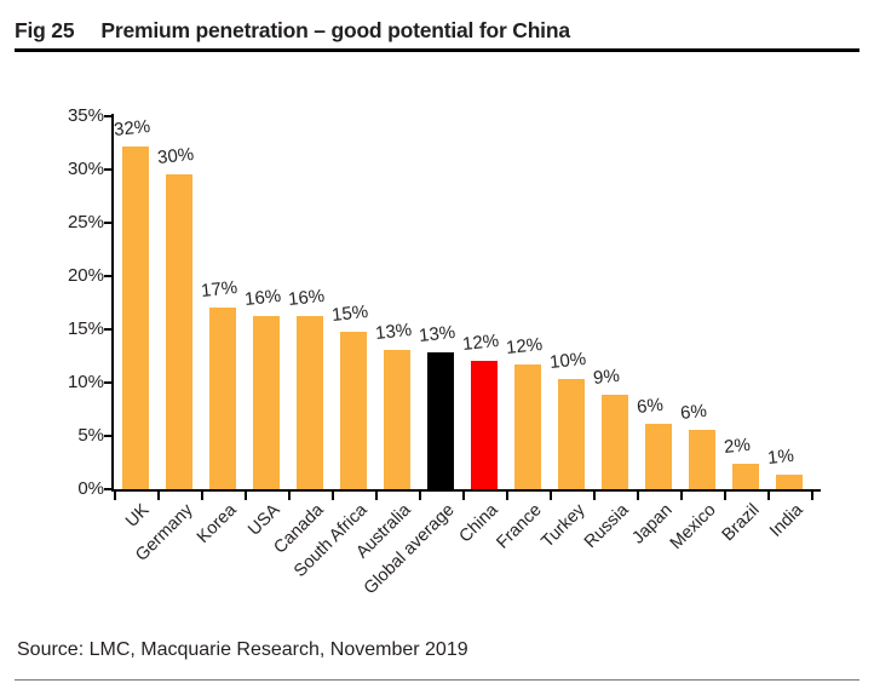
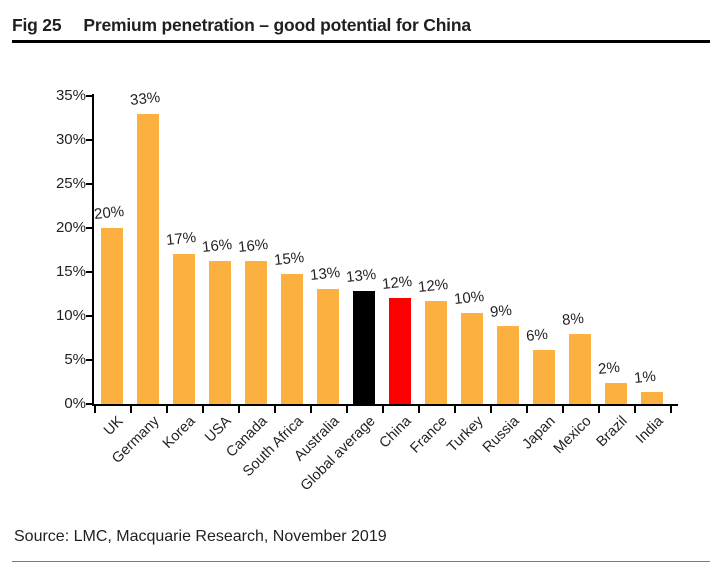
UK: 32% -> 20%
Germany: 30% -> 33%
Mexico: 6% -> 8%
